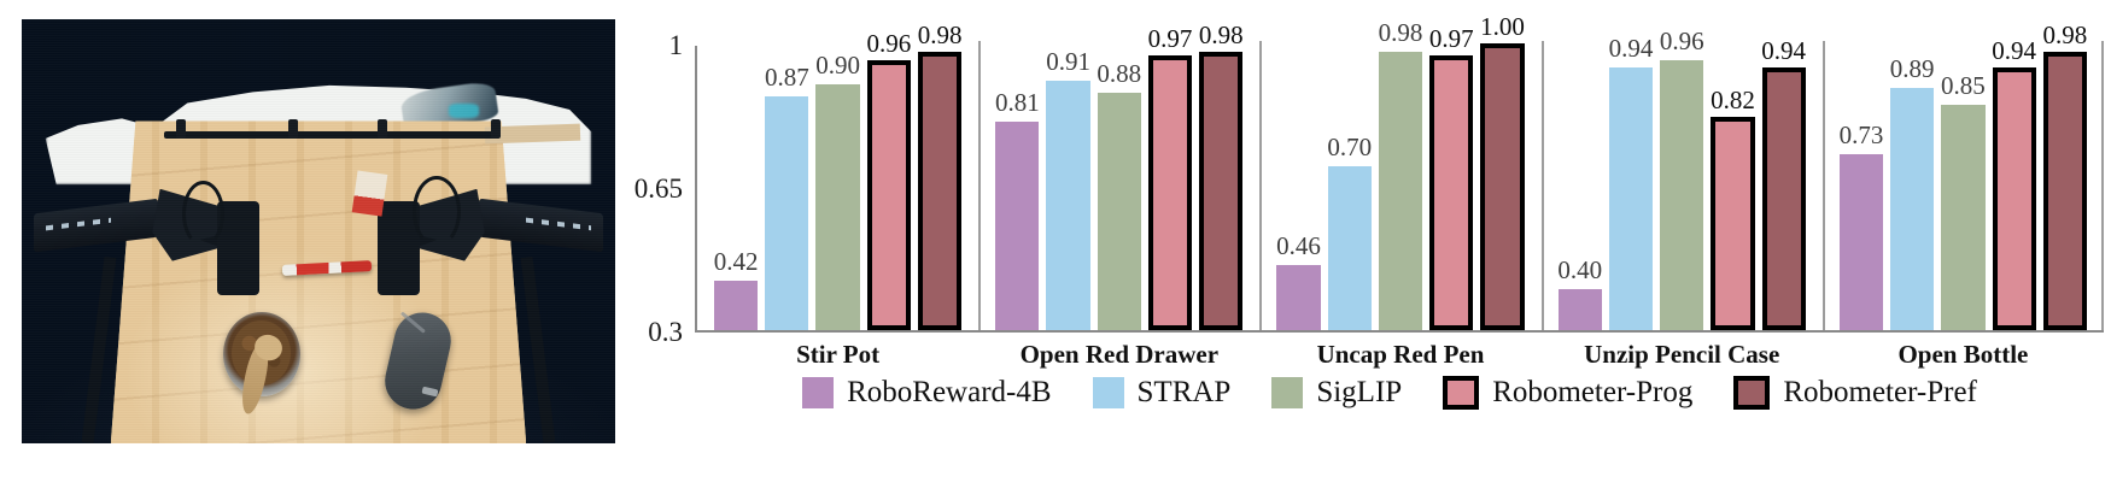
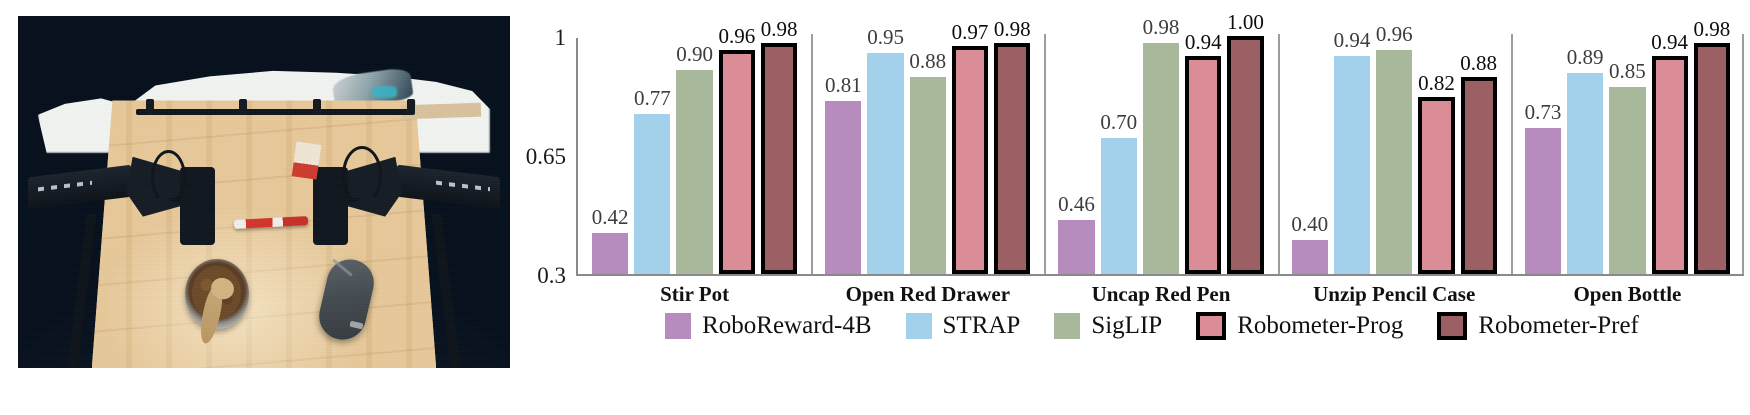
STRAP/Stir Pot: 0.87 -> 0.77
STRAP/Open Red Drawer: 0.91 -> 0.95
Robometer-Prog/Uncap Red Pen: 0.97 -> 0.94
Robometer-Pref/Unzip Pencil Case: 0.94 -> 0.88
